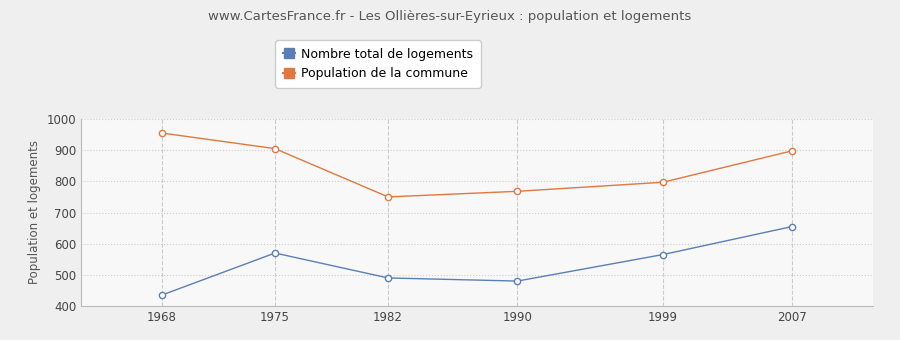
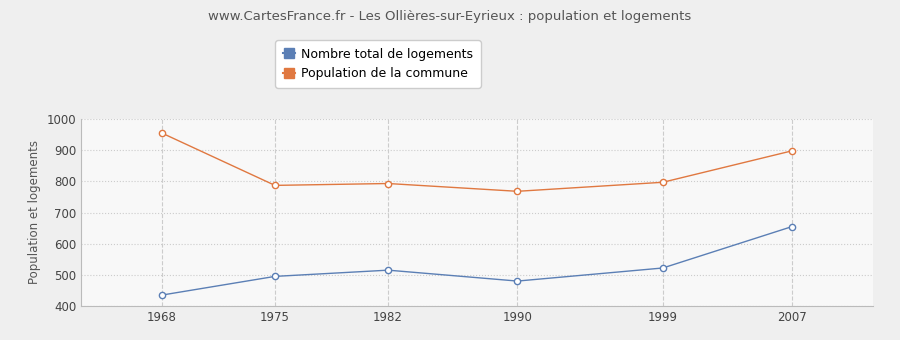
Nombre total de logements/1975: 570 -> 495
Population de la commune/1975: 905 -> 787
Nombre total de logements/1982: 490 -> 515
Population de la commune/1982: 750 -> 793
Nombre total de logements/1999: 565 -> 522
